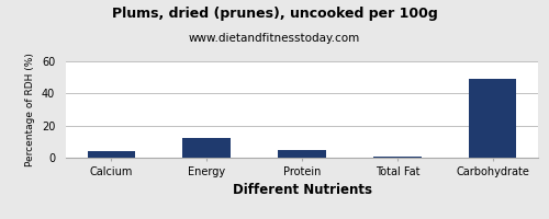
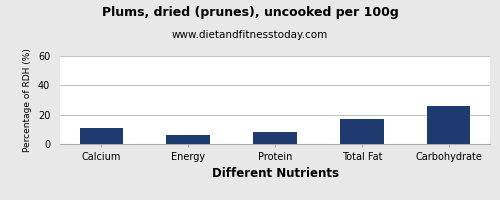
Calcium: 4 -> 11
Energy: 12 -> 6
Protein: 4 -> 8
Total Fat: 1 -> 17
Carbohydrate: 49 -> 26
